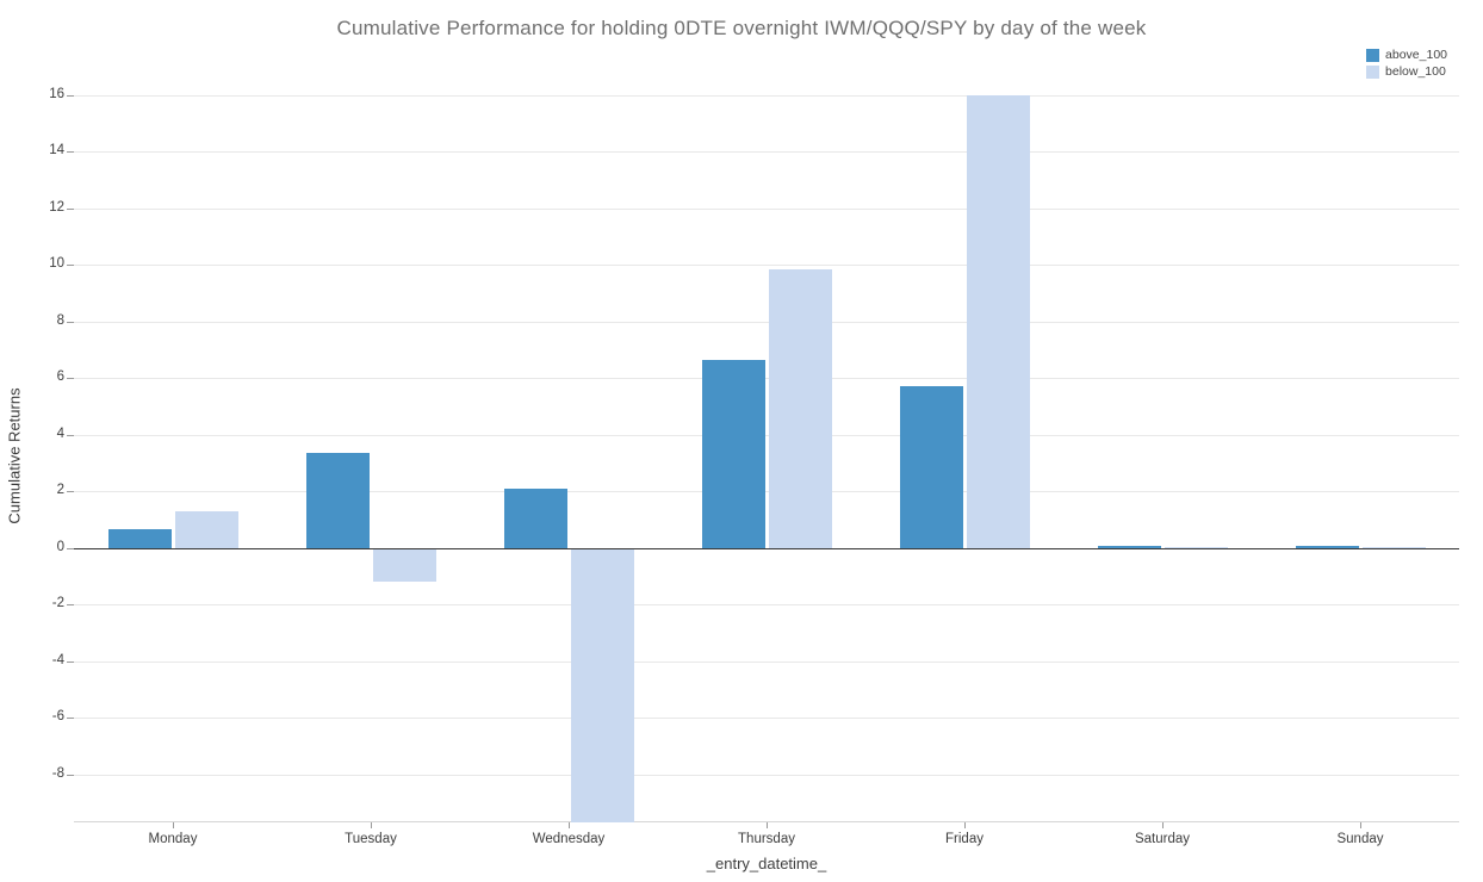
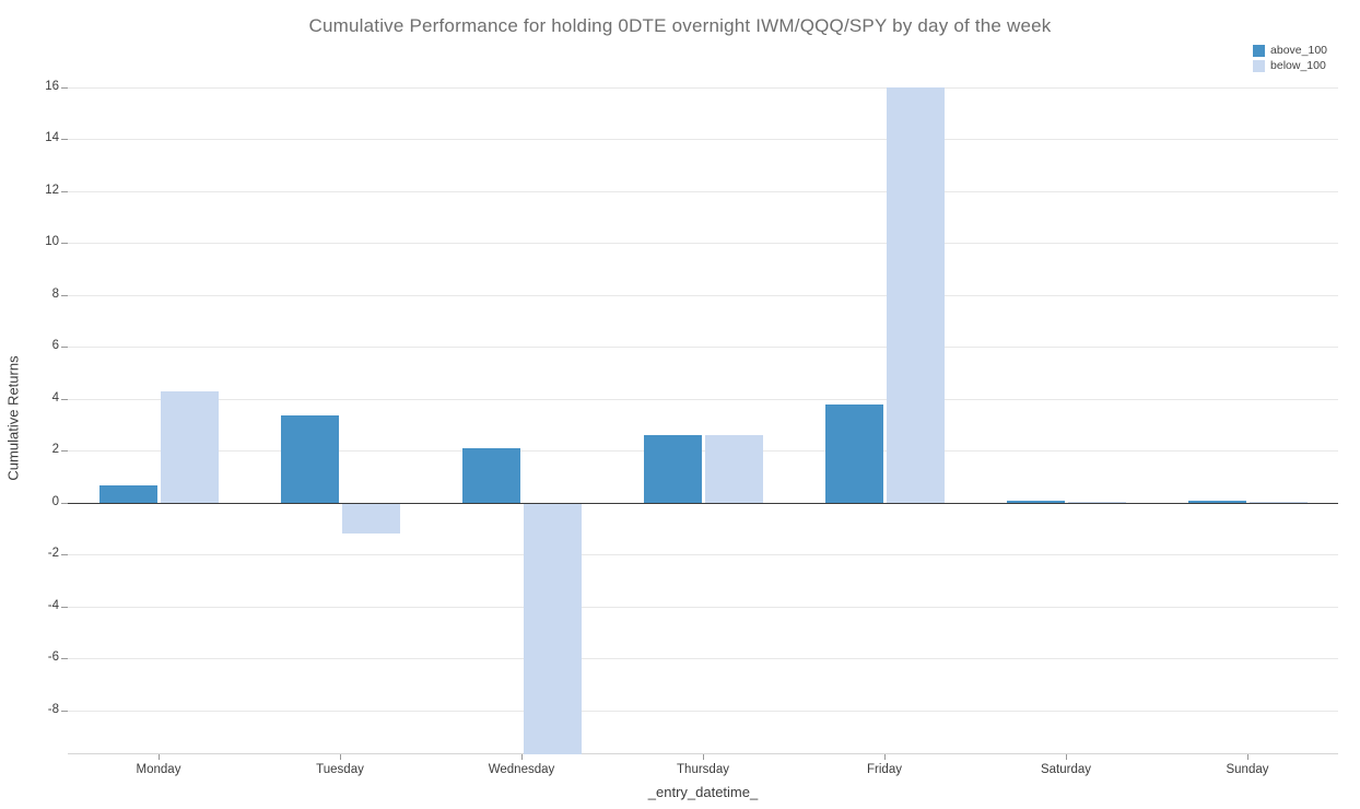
below_100/Monday: 1.3 -> 4.3
above_100/Thursday: 6.7 -> 2.6
below_100/Thursday: 9.8 -> 2.6
above_100/Friday: 5.7 -> 3.8
